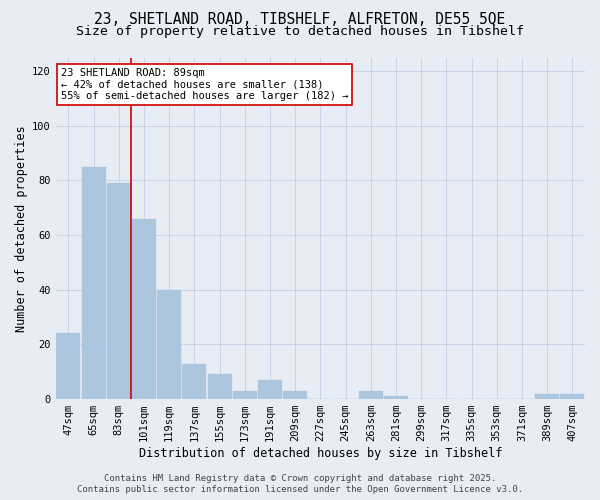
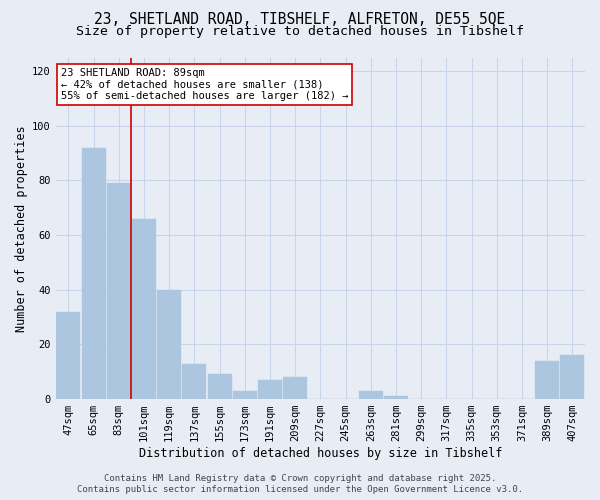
47sqm: 24 -> 32
65sqm: 85 -> 92
209sqm: 3 -> 8
389sqm: 2 -> 14
407sqm: 2 -> 16
